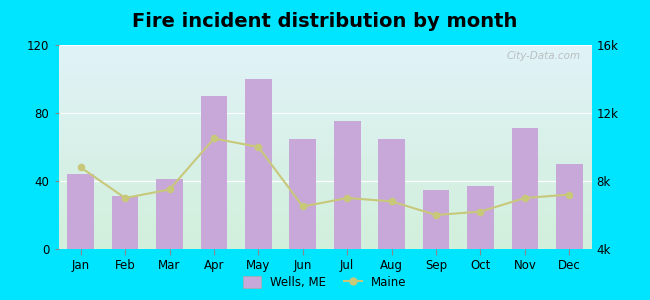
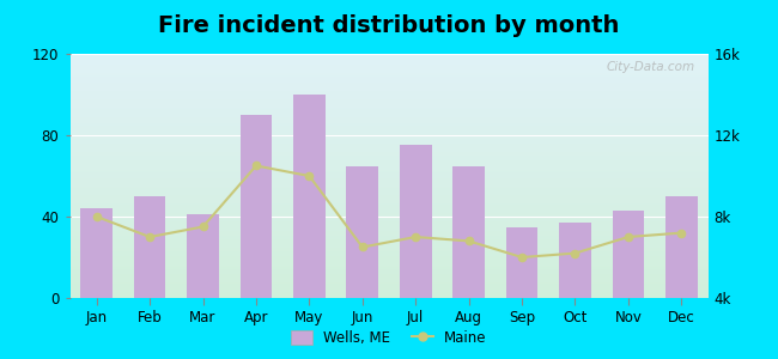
Maine/Jan: 8.8k -> 8.0k
Wells, ME/Feb: 31 -> 50
Wells, ME/Nov: 71 -> 43
